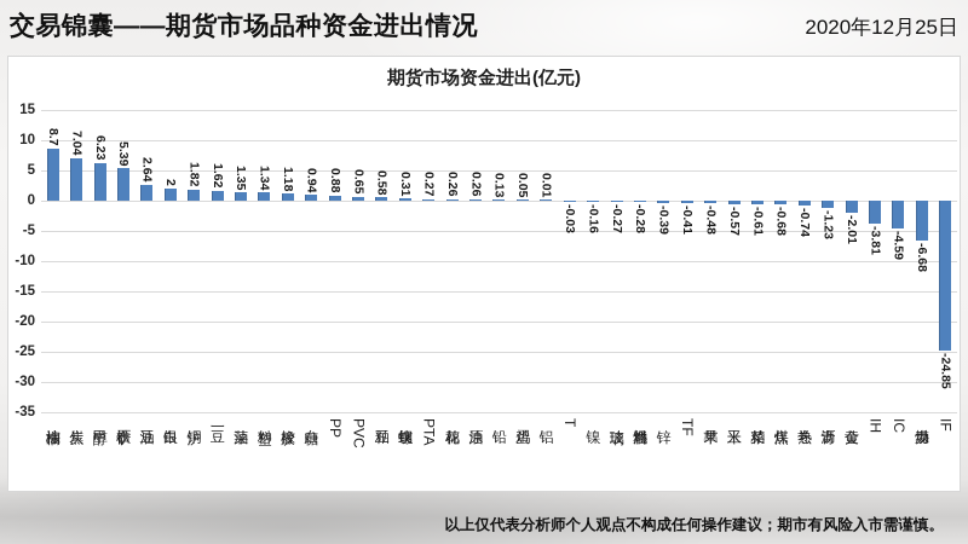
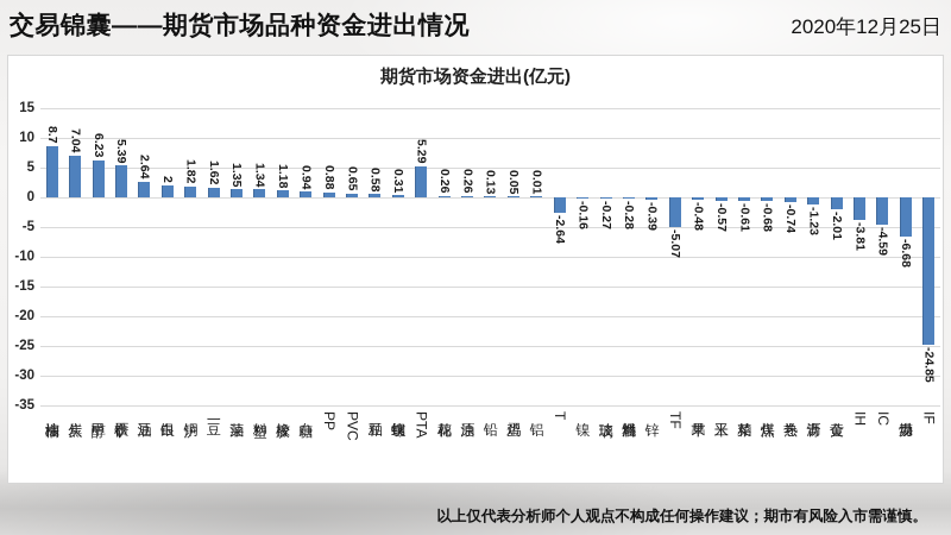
PTA: 0.27 -> 5.29
T: -0.03 -> -2.64
TF: -0.41 -> -5.07
